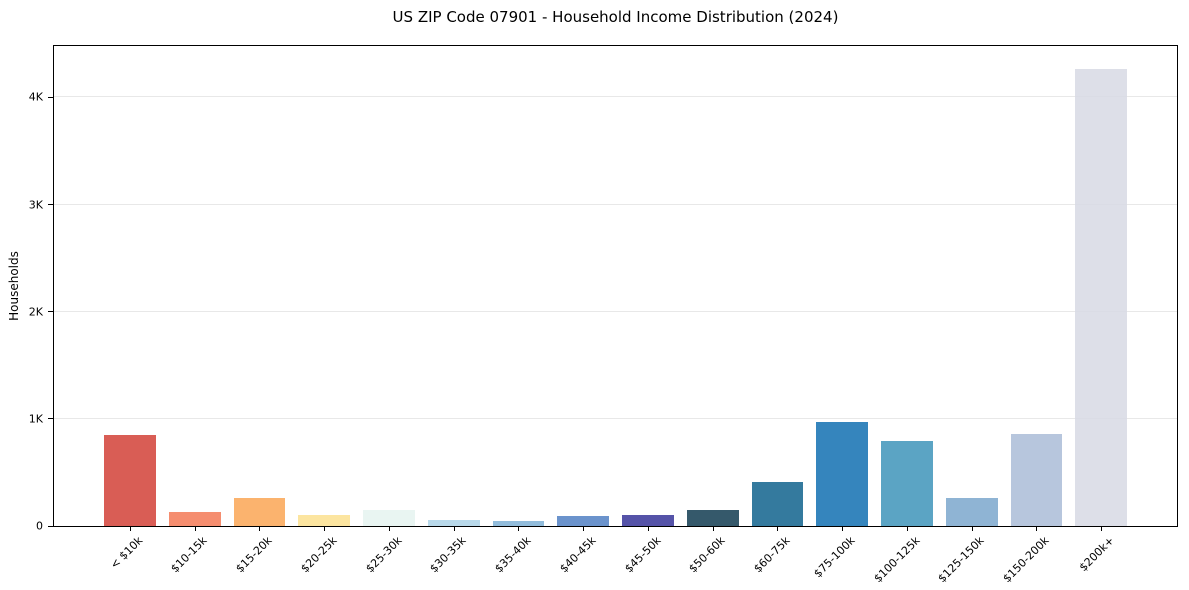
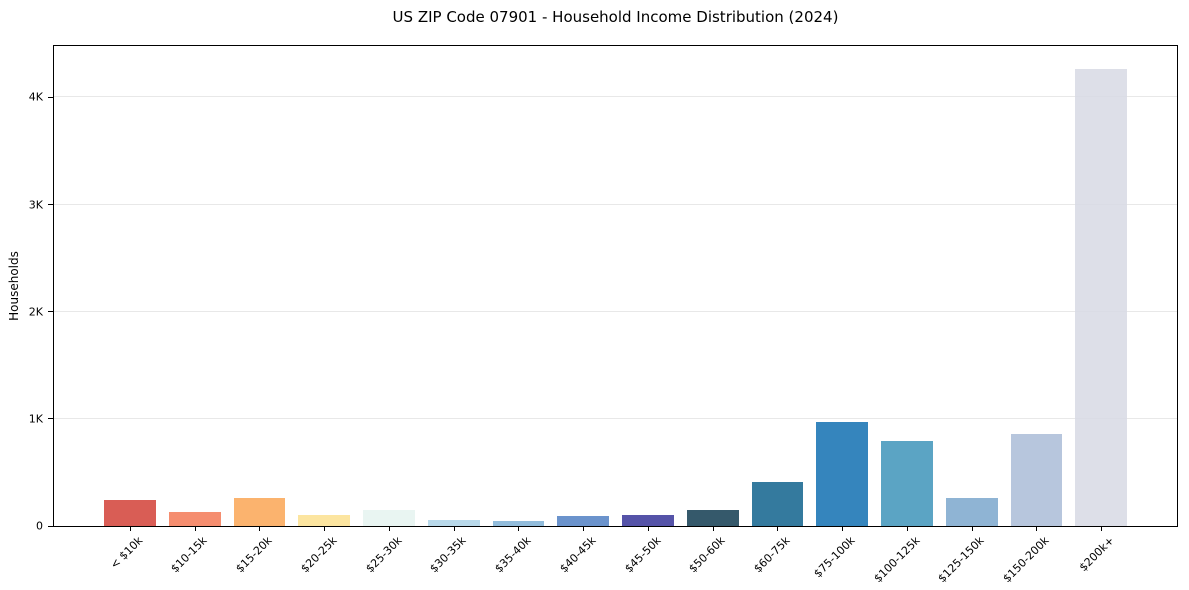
< $10k: 0.85K -> 0.24K
